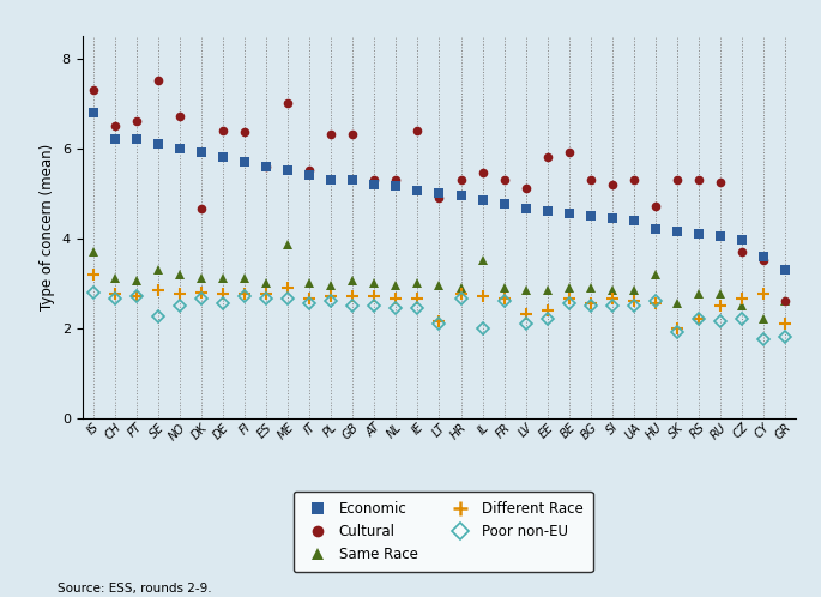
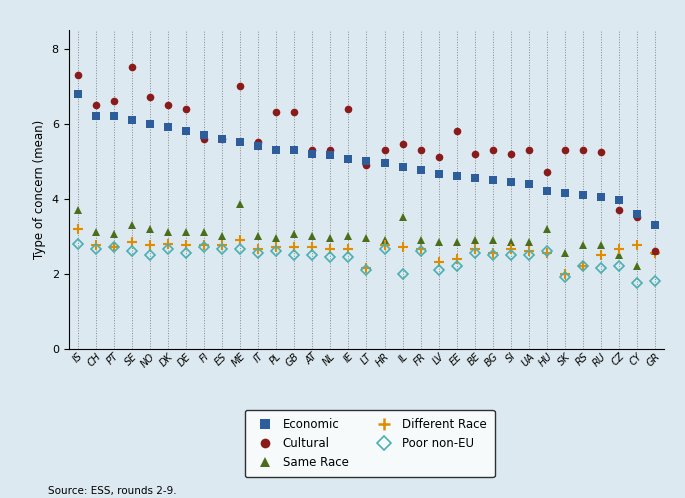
Poor non-EU/SE: 2.25 -> 2.60
Cultural/DK: 4.65 -> 6.50
Cultural/FI: 6.35 -> 5.60
Cultural/BE: 5.90 -> 5.20
Different Race/GR: 2.10 -> 2.55
